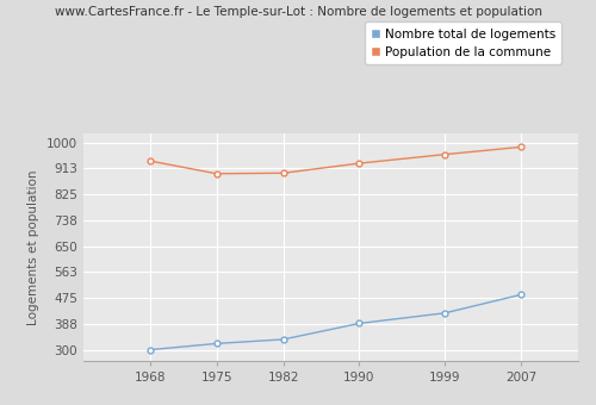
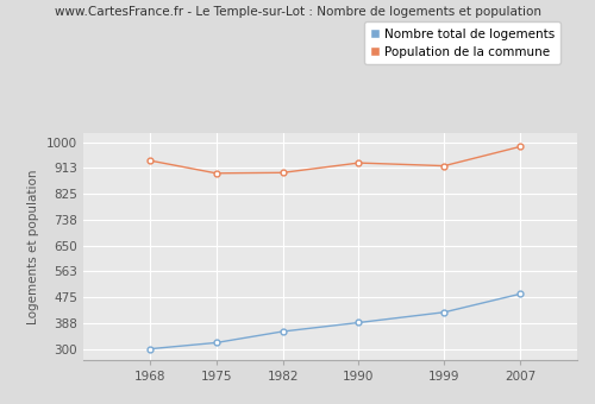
Nombre total de logements/1982: 336 -> 360
Population de la commune/1999: 960 -> 920
